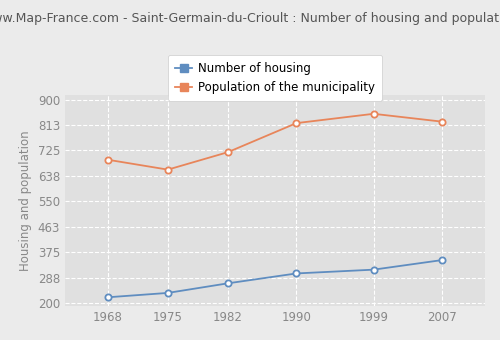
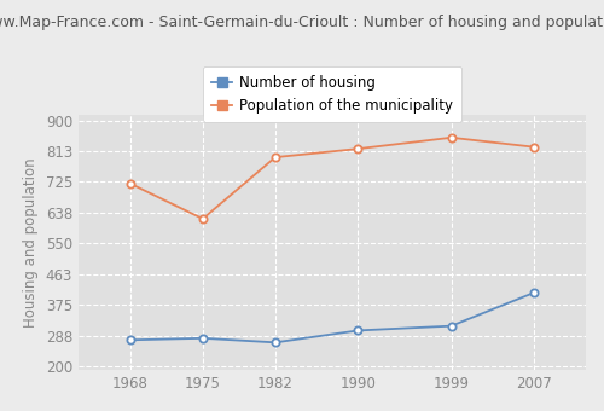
Number of housing/1968: 220 -> 275
Population of the municipality/1968: 693 -> 720
Number of housing/1975: 235 -> 280
Population of the municipality/1975: 659 -> 620
Population of the municipality/1982: 719 -> 795
Number of housing/2007: 348 -> 410
